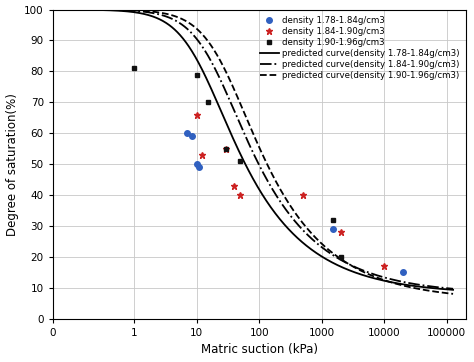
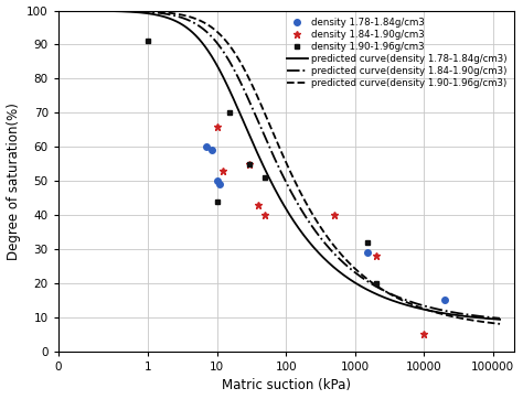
density 1.90-1.96g/cm3/1: 81 -> 91
density 1.90-1.96g/cm3/10: 79 -> 44
density 1.84-1.90g/cm3/10000: 17 -> 5
